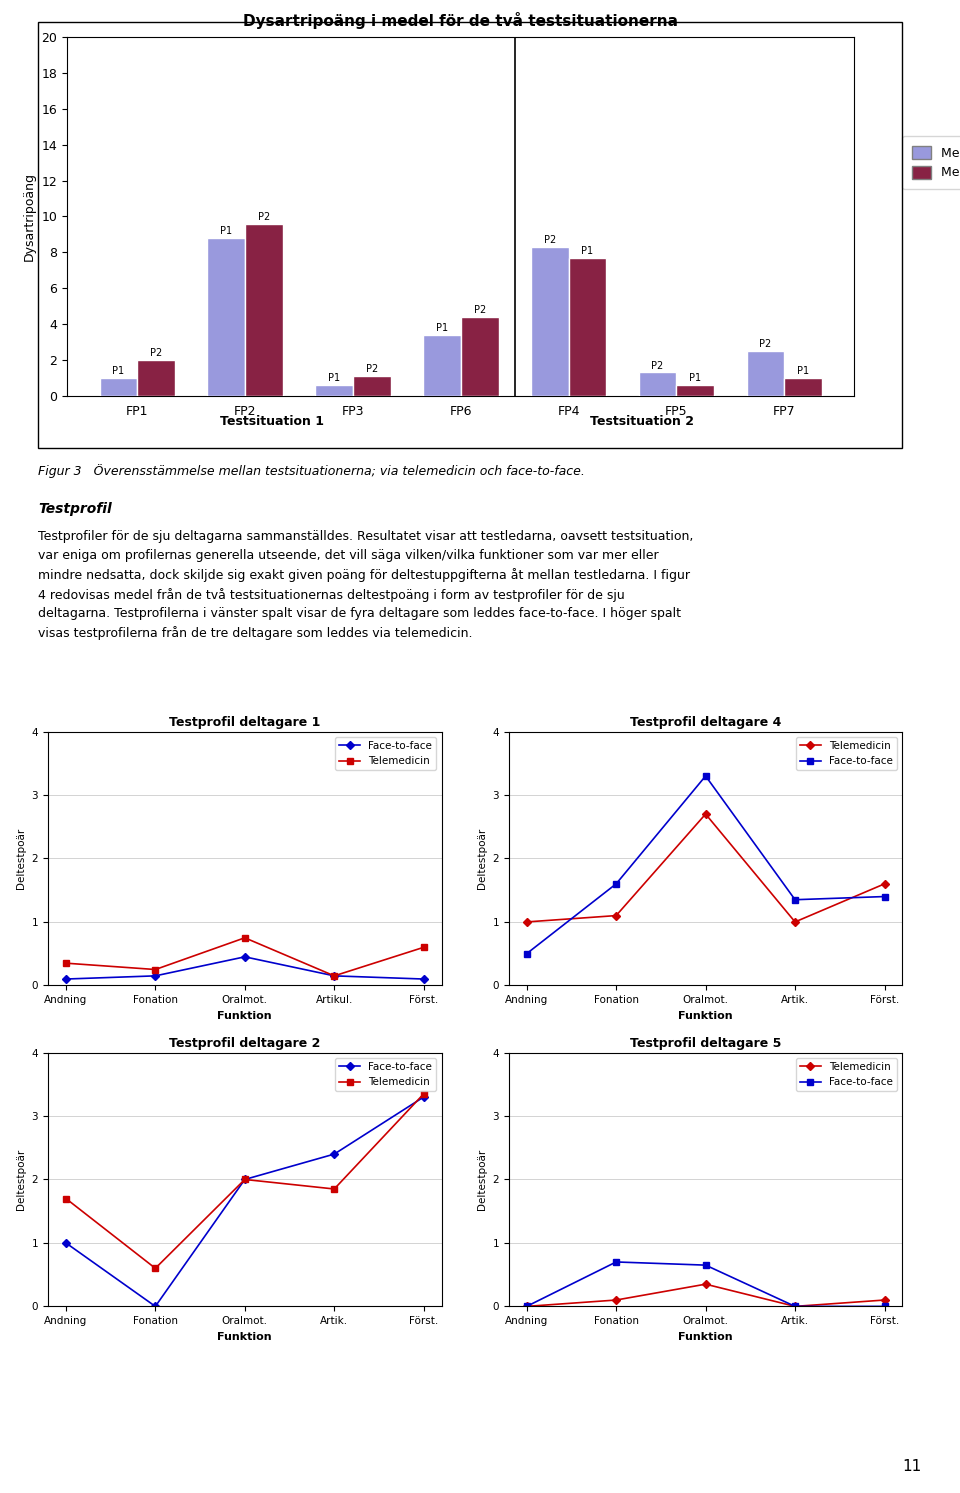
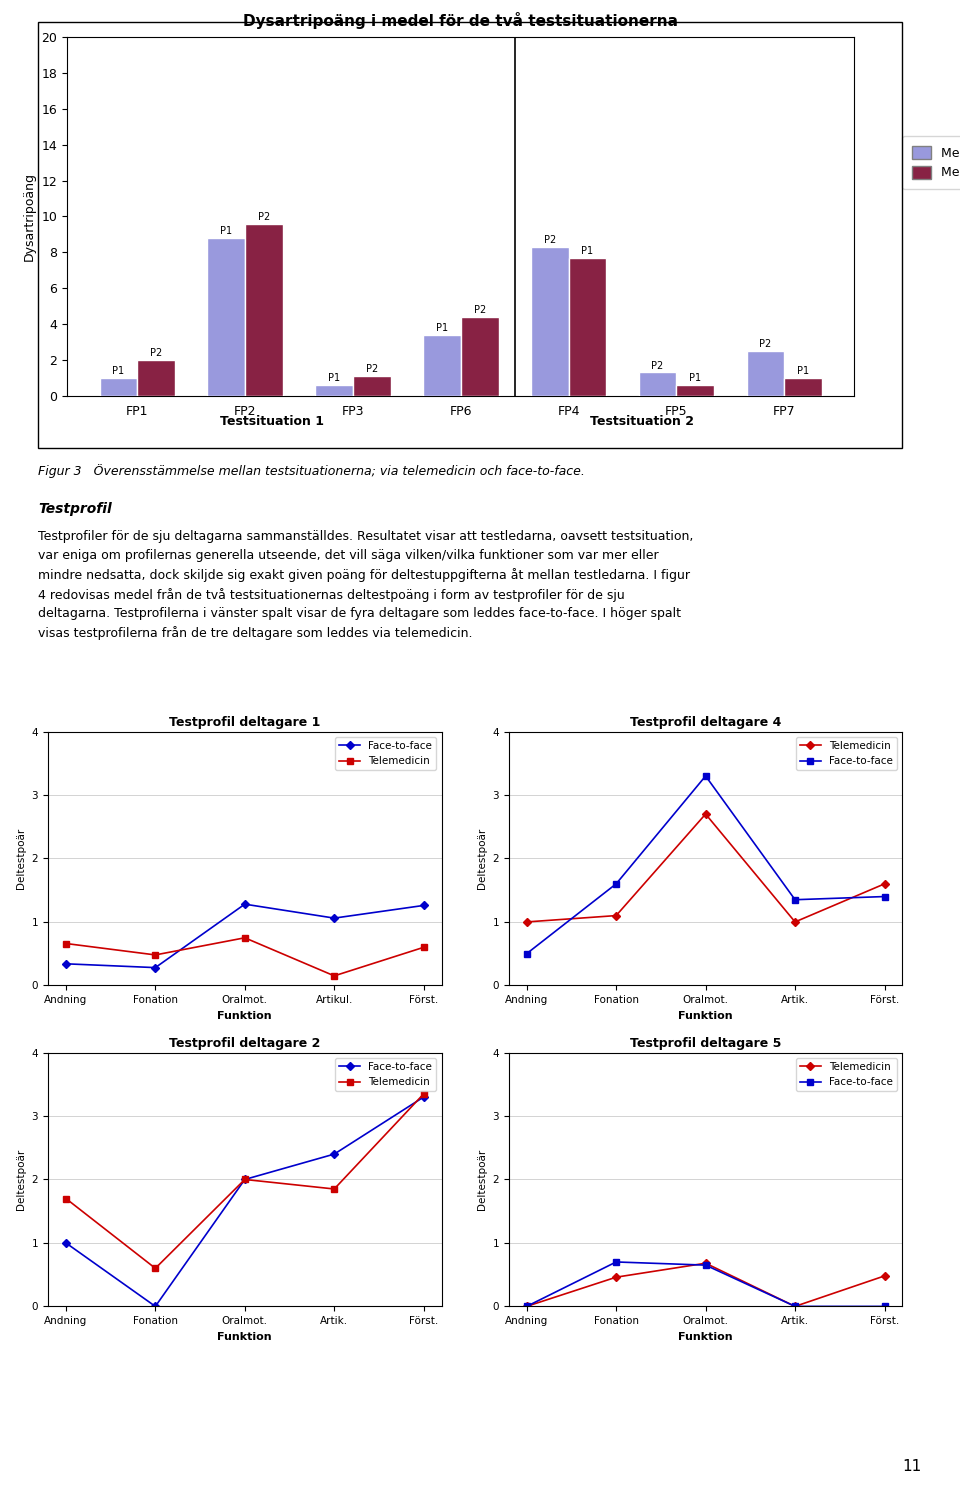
Testprofil deltagare 1/Face-to-face/Andning: 0.10 -> 0.34
Testprofil deltagare 1/Telemedicin/Andning: 0.35 -> 0.66
Testprofil deltagare 1/Face-to-face/Fonation: 0.15 -> 0.28
Testprofil deltagare 1/Telemedicin/Fonation: 0.25 -> 0.48
Testprofil deltagare 1/Face-to-face/Oralmot.: 0.45 -> 1.28
Testprofil deltagare 1/Face-to-face/Artikul.: 0.15 -> 1.06
Testprofil deltagare 1/Face-to-face/Först.: 0.10 -> 1.26
Testprofil deltagare 5/Telemedicin/Fonation: 0.10 -> 0.46
Testprofil deltagare 5/Telemedicin/Oralmot.: 0.35 -> 0.68
Testprofil deltagare 5/Telemedicin/Först.: 0.10 -> 0.48
